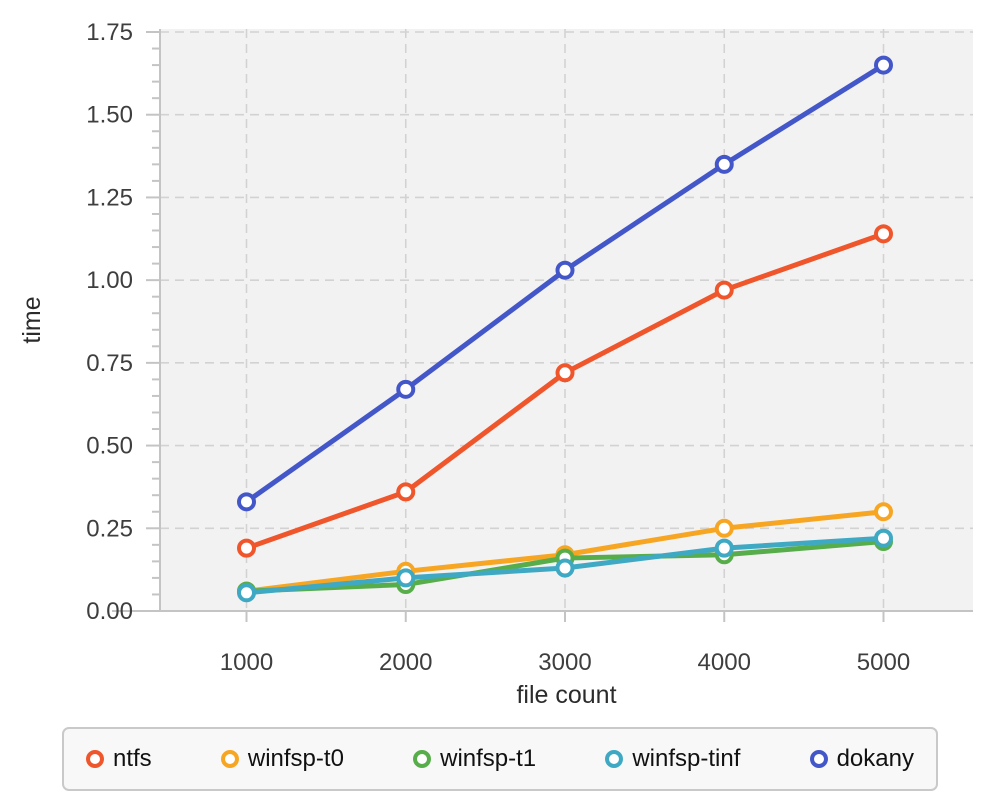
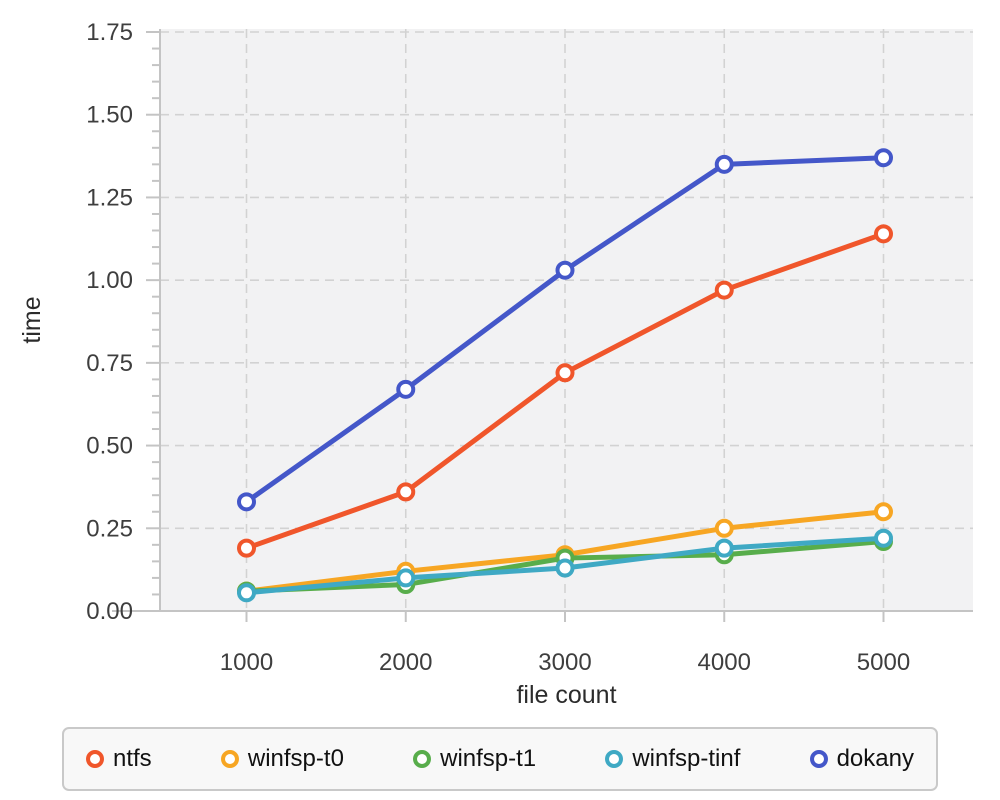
dokany/5000: 1.65 -> 1.37
